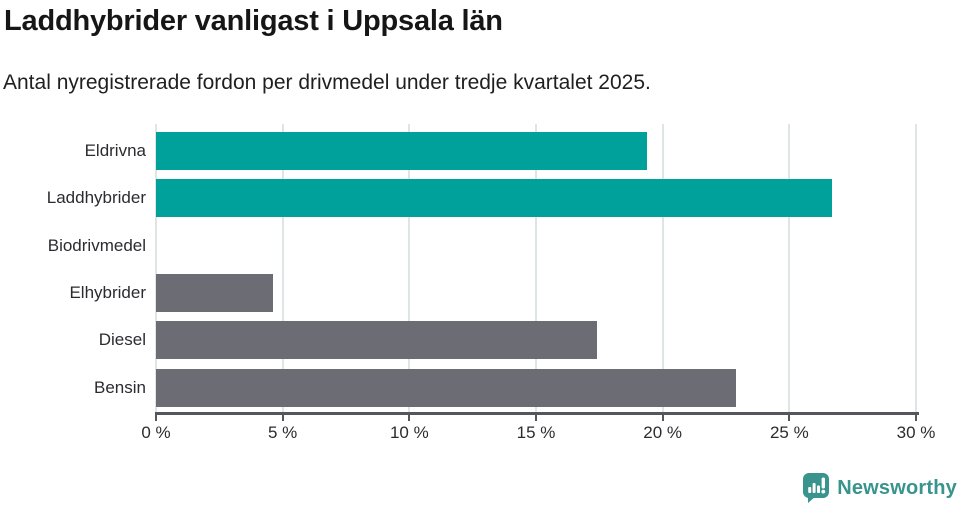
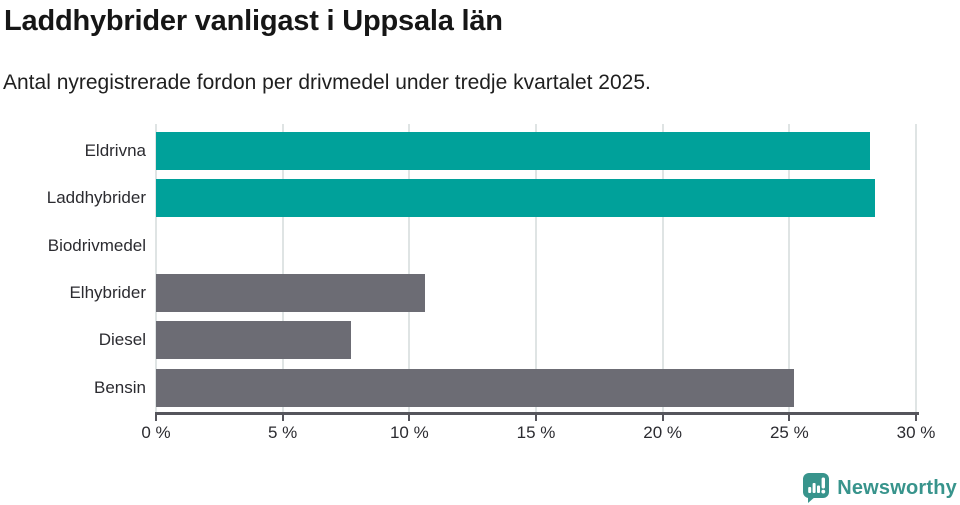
Eldrivna: 19.4% -> 28.2%
Laddhybrider: 26.7% -> 28.4%
Elhybrider: 4.6% -> 10.6%
Diesel: 17.4% -> 7.7%
Bensin: 22.9% -> 25.2%
